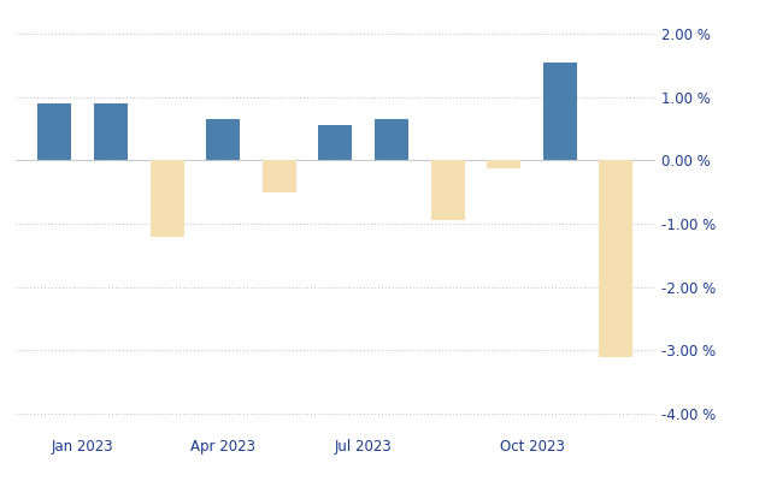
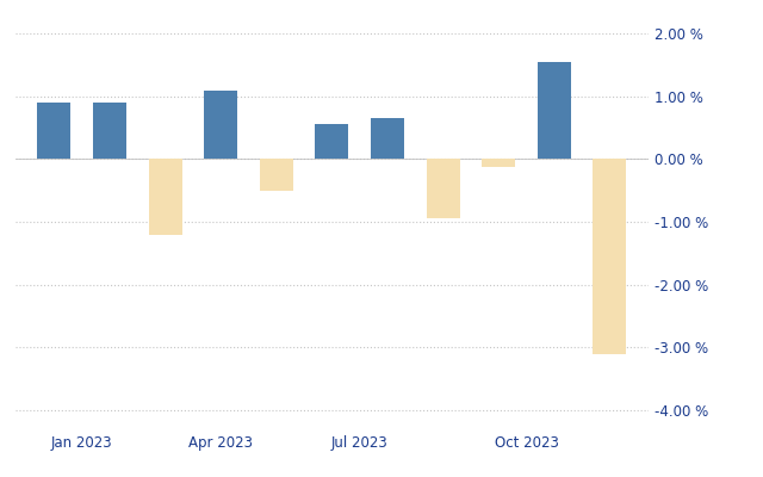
Apr 2023: 0.65 % -> 1.08 %
